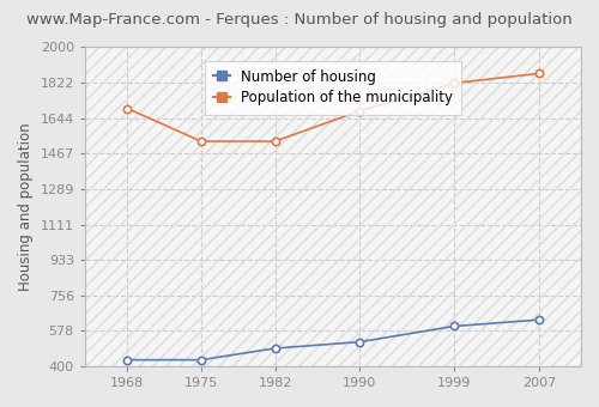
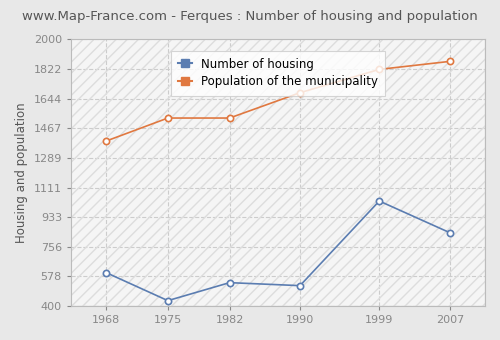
Number of housing/1968: 430 -> 600
Population of the municipality/1968: 1690 -> 1390
Number of housing/1982: 490 -> 540
Number of housing/1999: 600 -> 1030
Number of housing/2007: 630 -> 840
